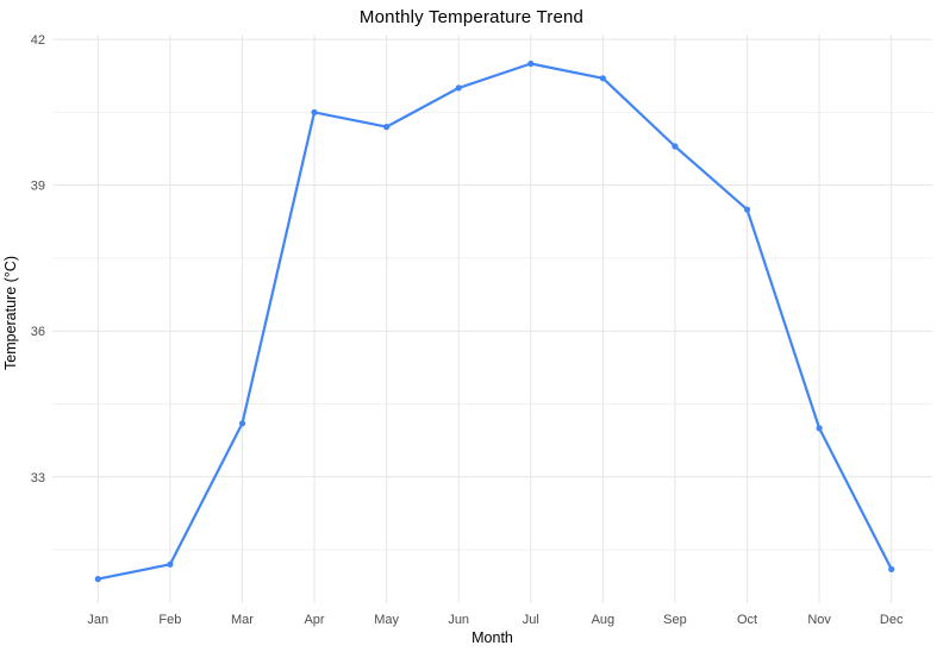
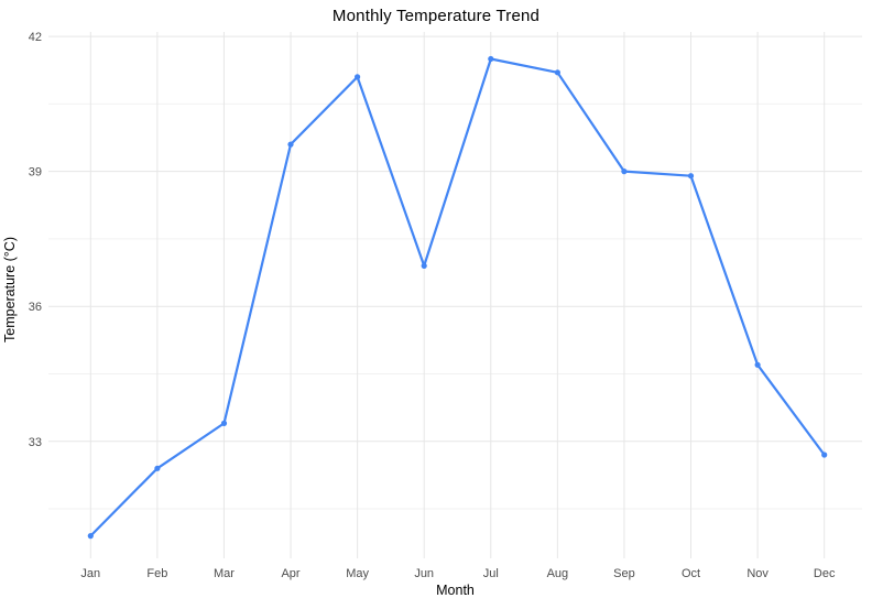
Feb: 31.2 -> 32.4
Mar: 34.1 -> 33.4
Apr: 40.5 -> 39.6
May: 40.2 -> 41.1
Jun: 41.0 -> 36.9
Sep: 39.8 -> 39.0
Oct: 38.5 -> 38.9
Nov: 34.0 -> 34.7
Dec: 31.1 -> 32.7
